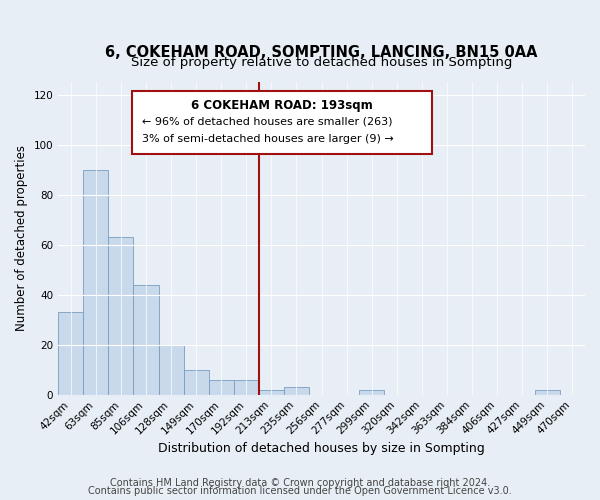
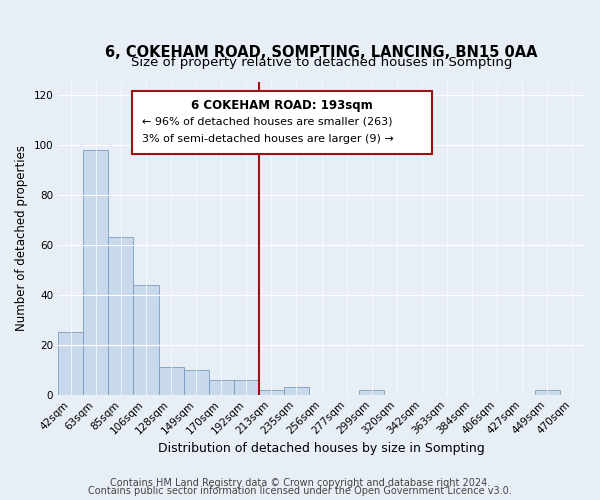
42sqm: 33 -> 25
63sqm: 90 -> 98
128sqm: 20 -> 11
